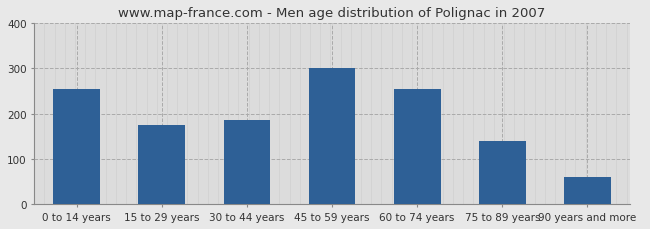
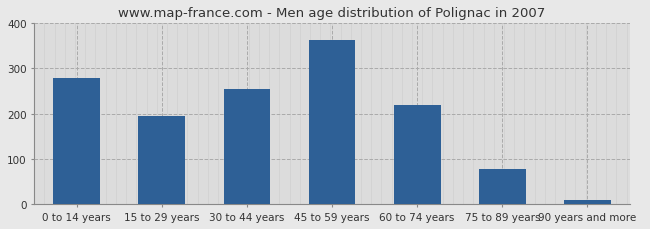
0 to 14 years: 255 -> 278
15 to 29 years: 175 -> 194
30 to 44 years: 185 -> 254
45 to 59 years: 300 -> 362
60 to 74 years: 255 -> 218
75 to 89 years: 140 -> 79
90 years and more: 60 -> 10
